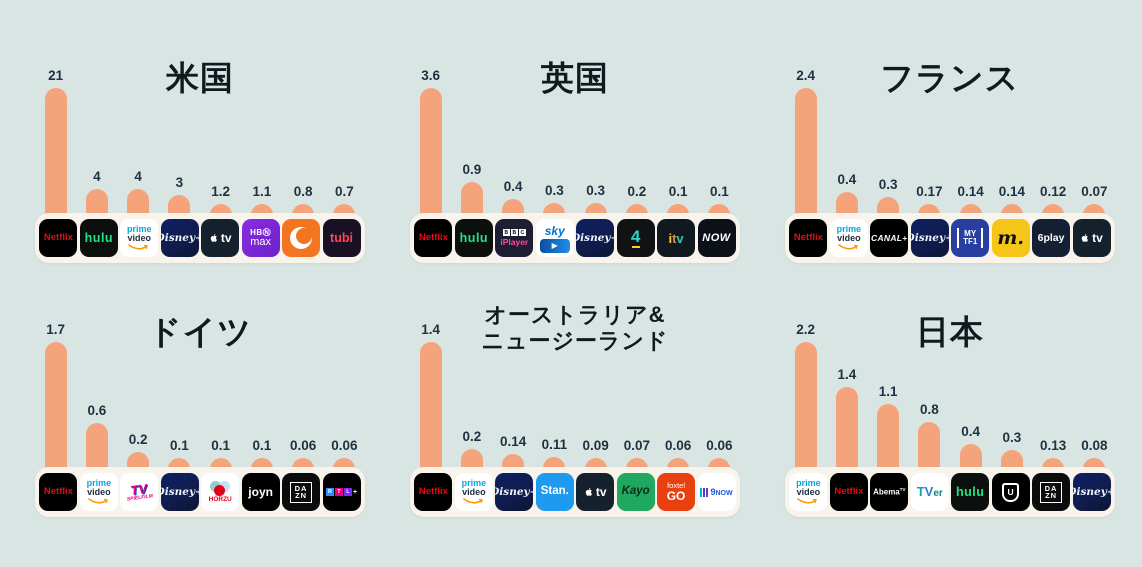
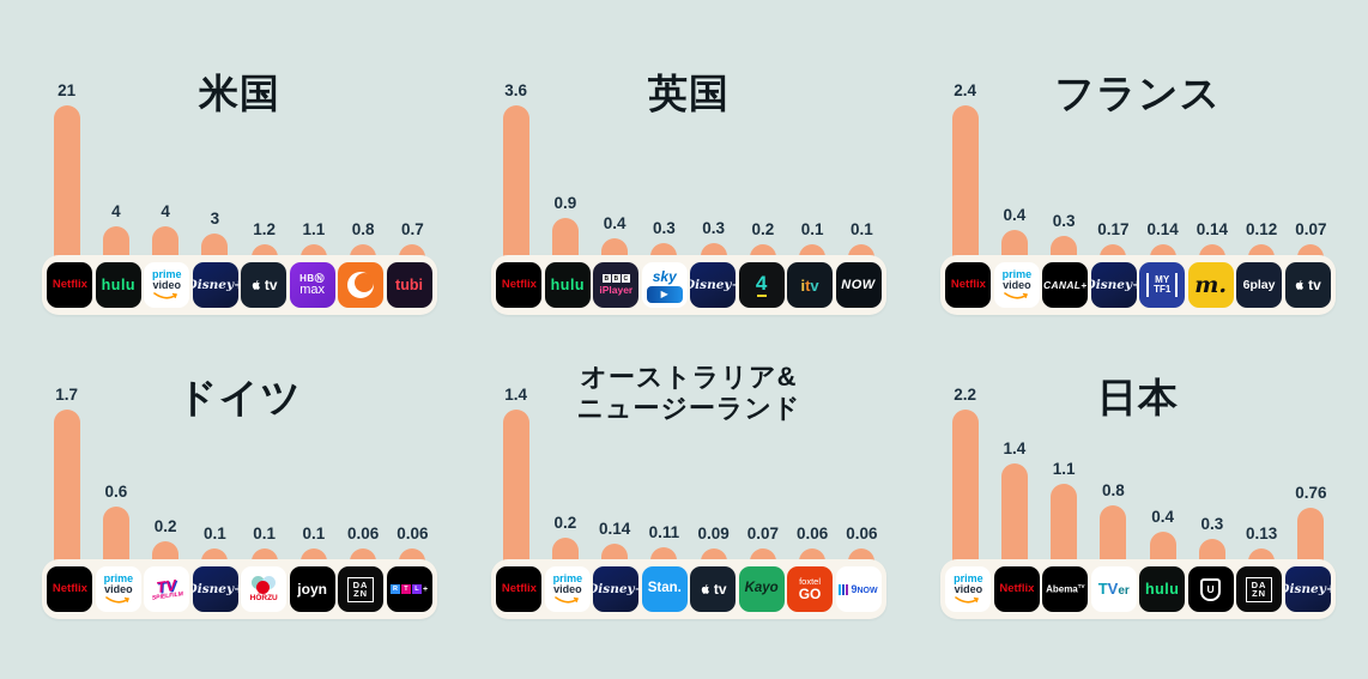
日本/Disney+: 0.08 -> 0.76
